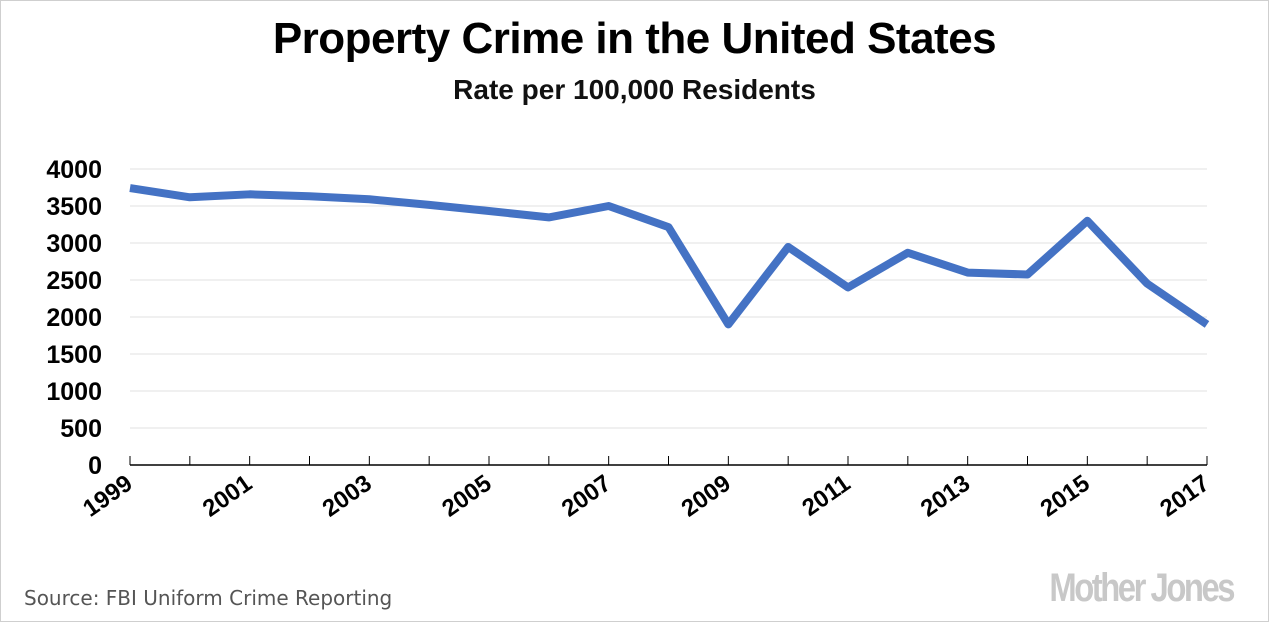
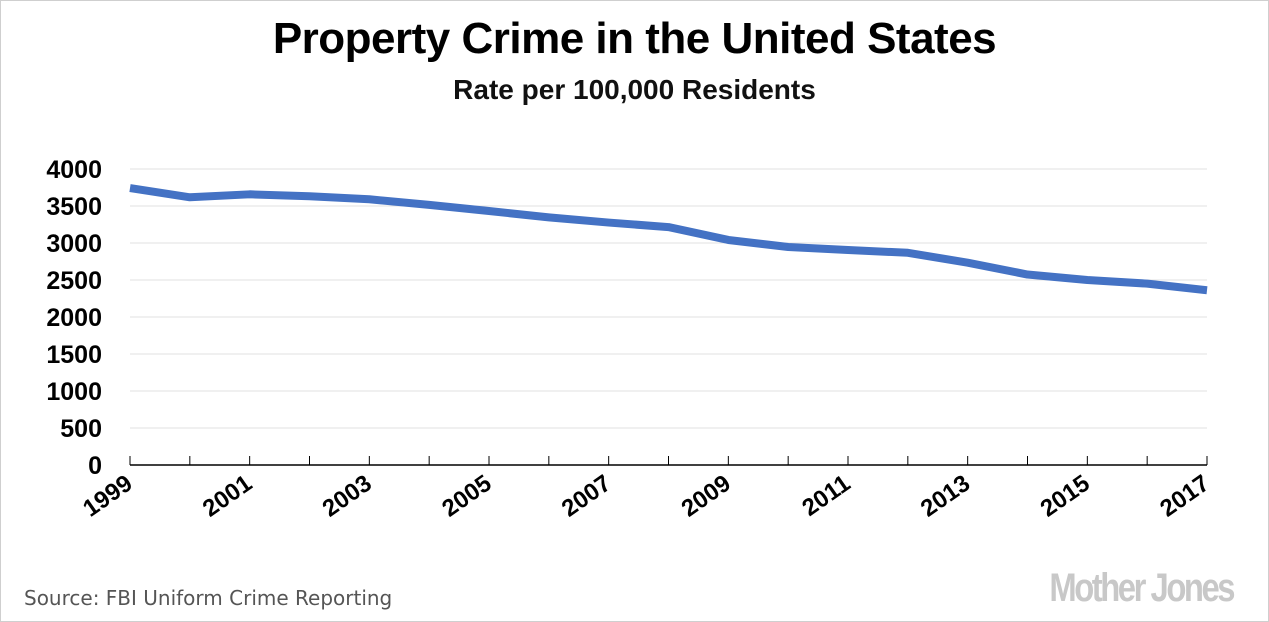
2007: 3500 -> 3300
2009: 1900 -> 3000
2011: 2400 -> 2900
2013: 2600 -> 2700
2015: 3300 -> 2500
2017: 1900 -> 2400
